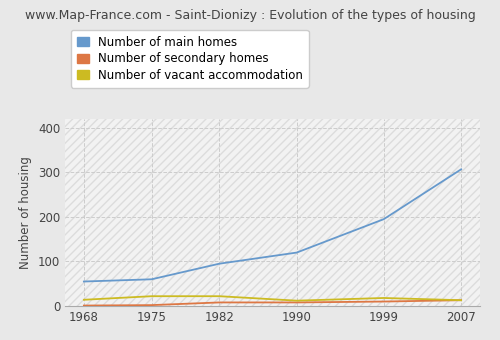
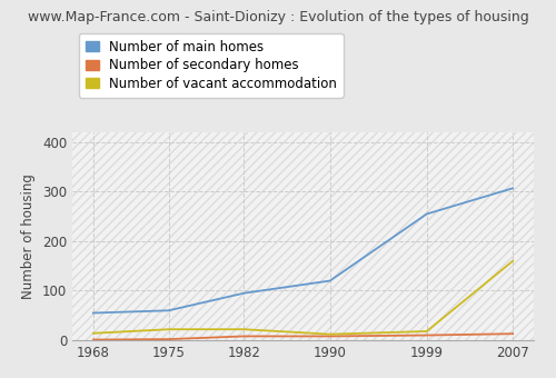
Number of main homes/1999: 195 -> 255
Number of vacant accommodation/2007: 13 -> 160
